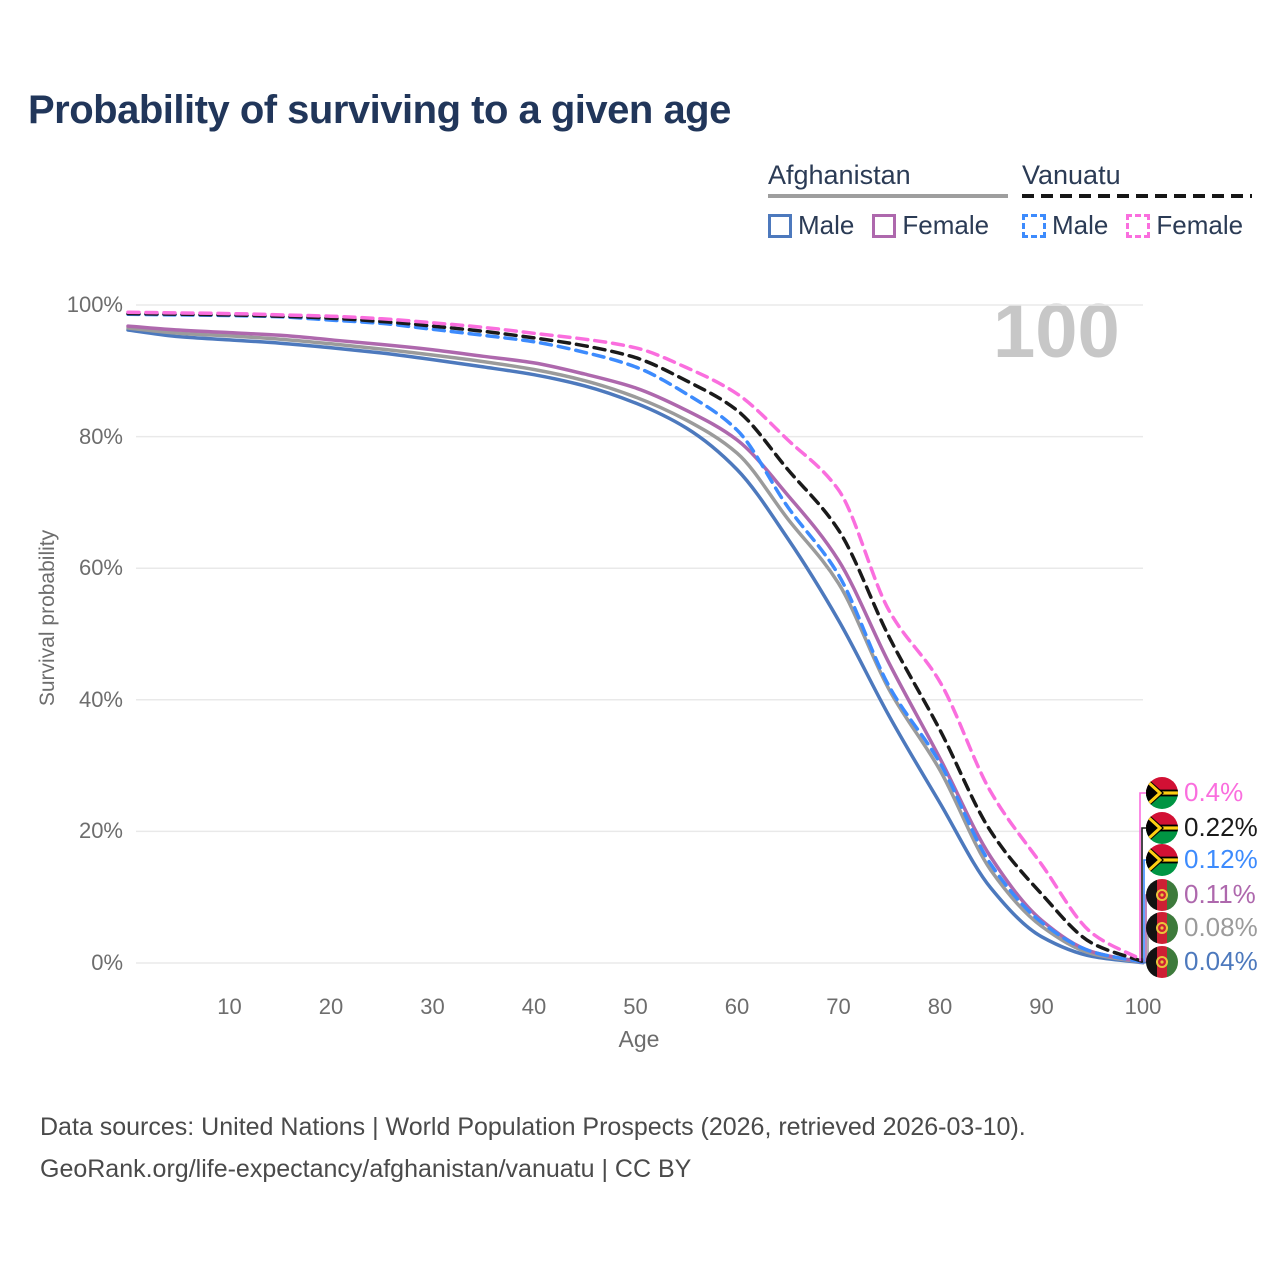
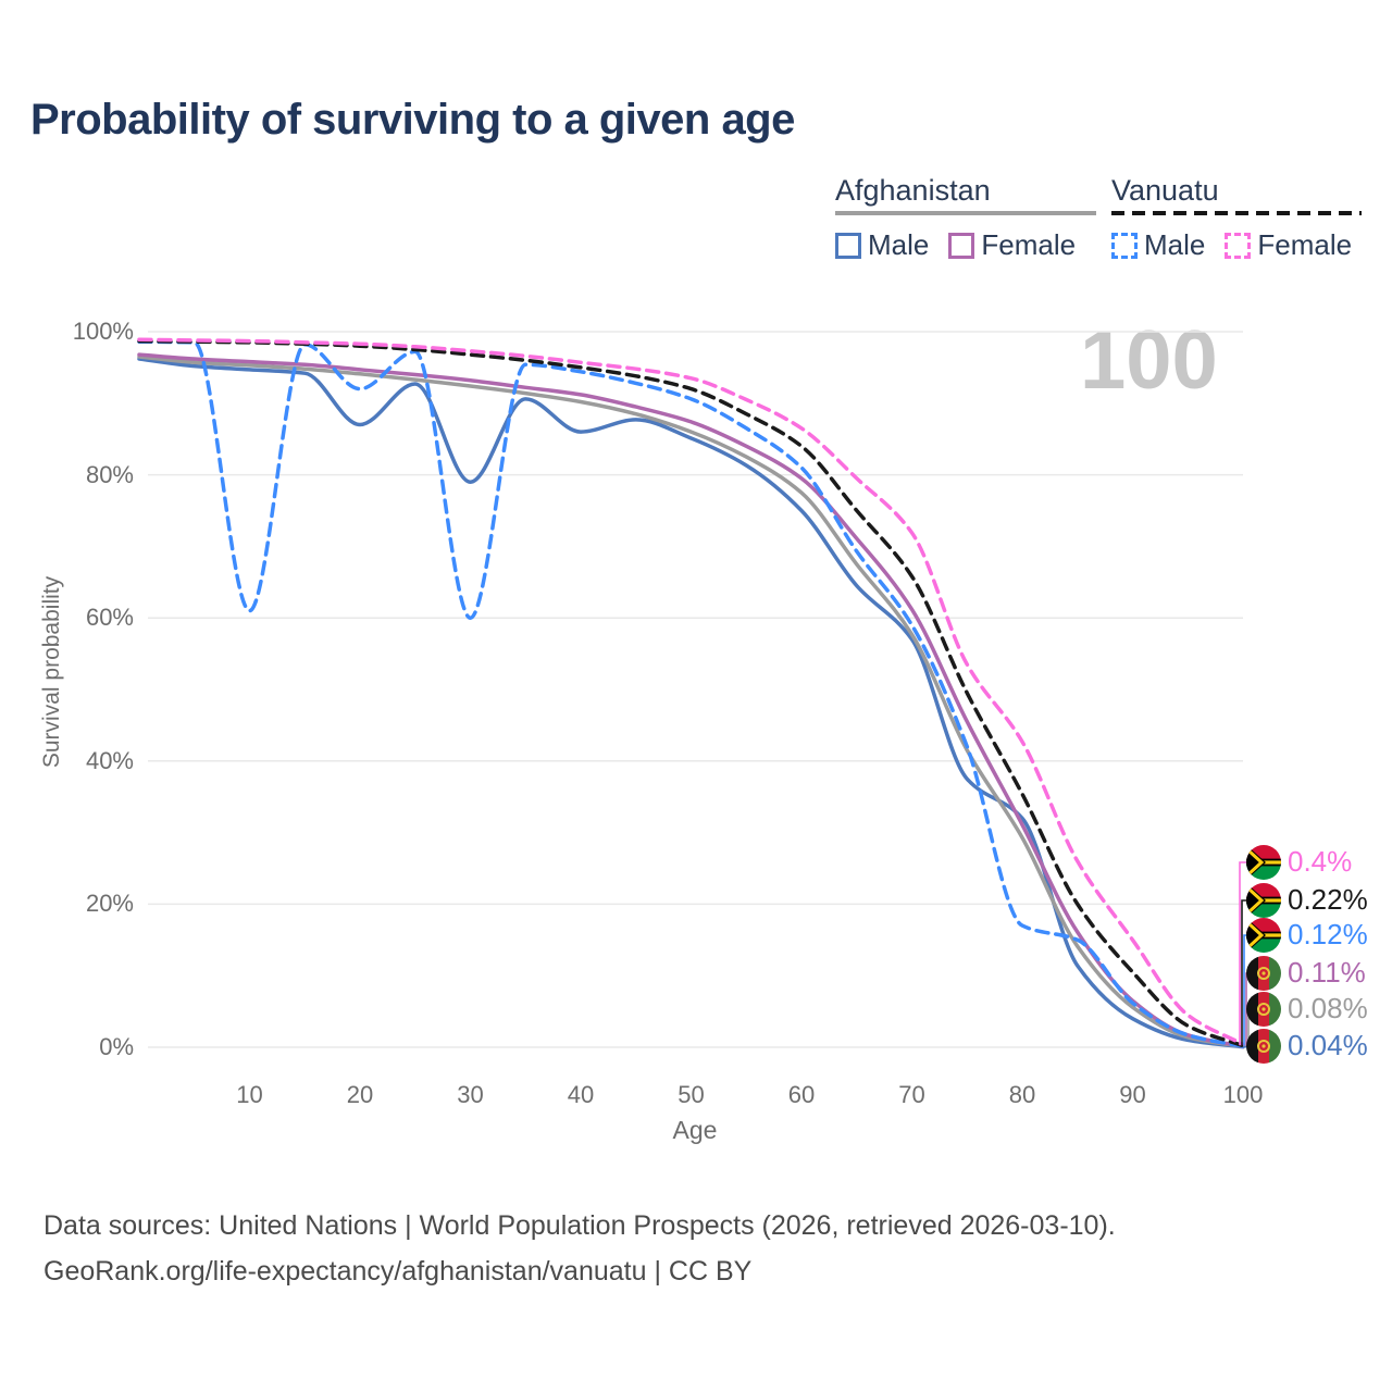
Vanuatu Male/10: 98% -> 61%
Afghanistan Male/20: 94% -> 87%
Vanuatu Male/20: 98% -> 92%
Afghanistan Male/30: 92% -> 79%
Vanuatu Male/30: 96% -> 60%
Afghanistan Male/40: 89% -> 86%
Afghanistan Male/70: 52% -> 57%
Afghanistan Male/80: 24% -> 32%
Vanuatu Male/80: 30% -> 17%
